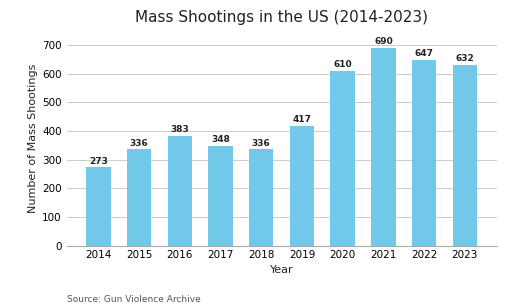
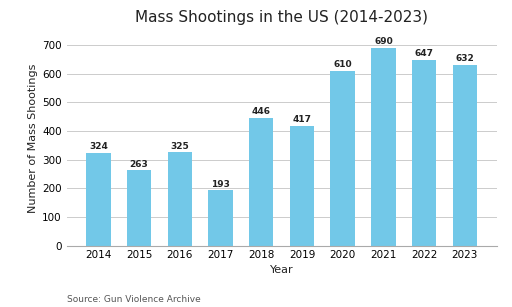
2014: 273 -> 324
2015: 336 -> 263
2016: 383 -> 325
2017: 348 -> 193
2018: 336 -> 446
